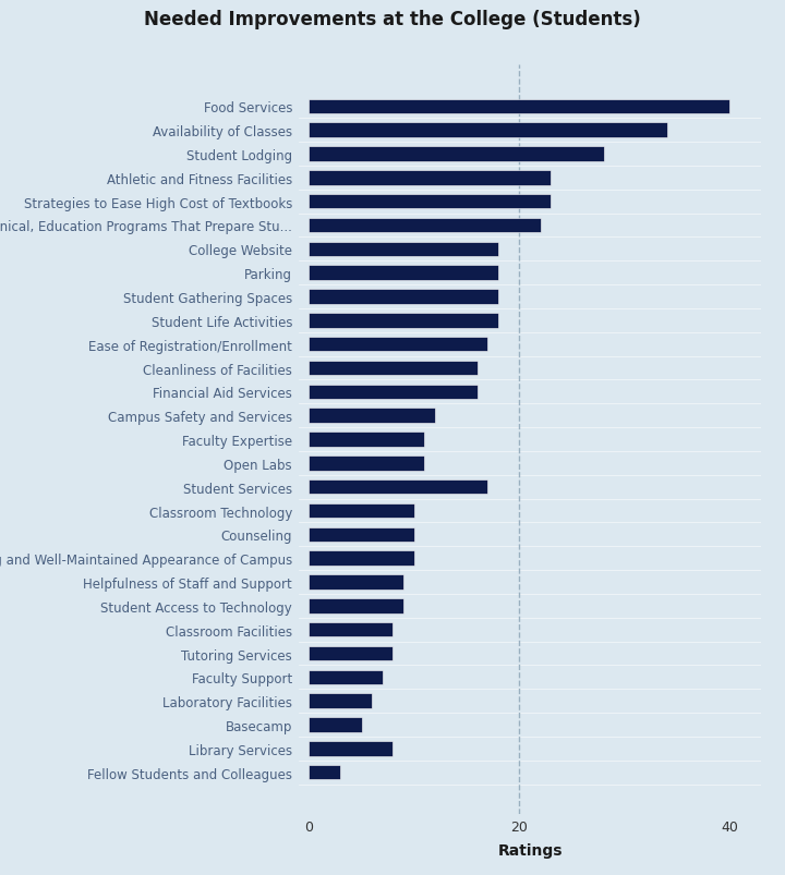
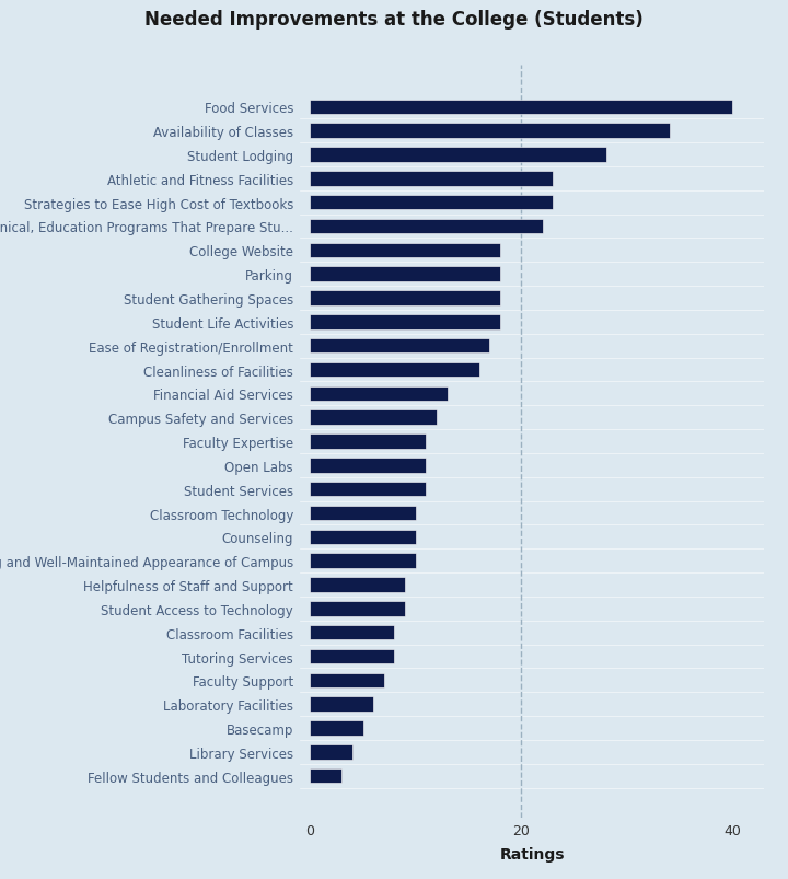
Financial Aid Services: 16 -> 13
Student Services: 17 -> 11
Library Services: 8 -> 4
